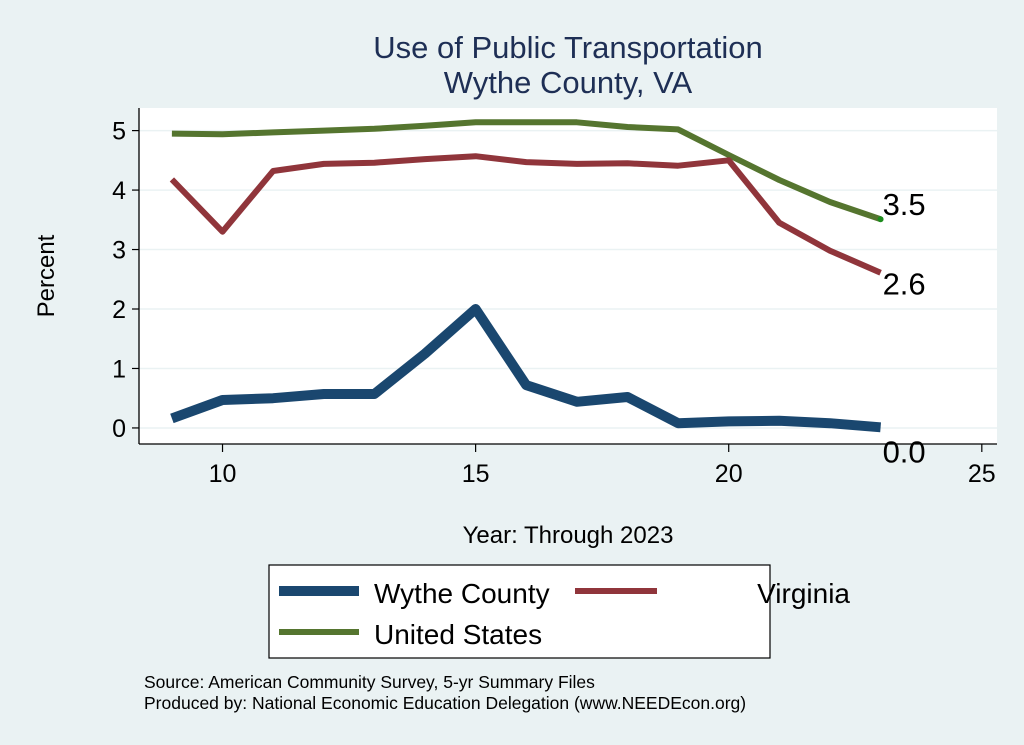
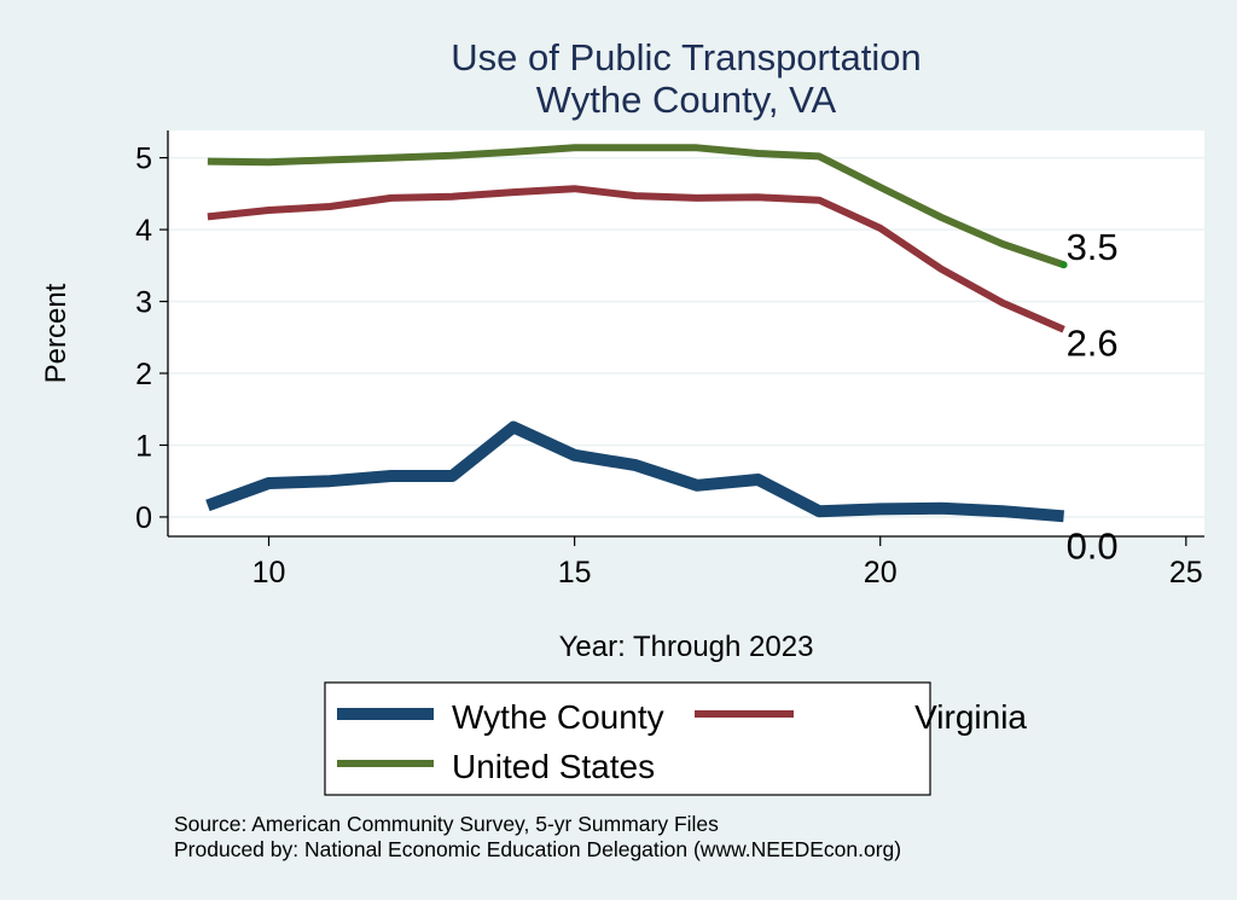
Virginia/10: 3.3 -> 4.3
Wythe County/15: 2.0 -> 0.9
Virginia/20: 4.5 -> 4.0
